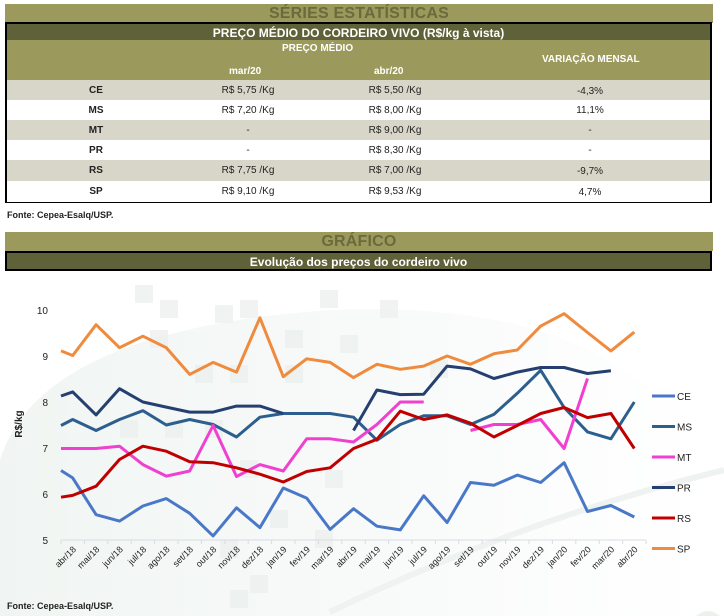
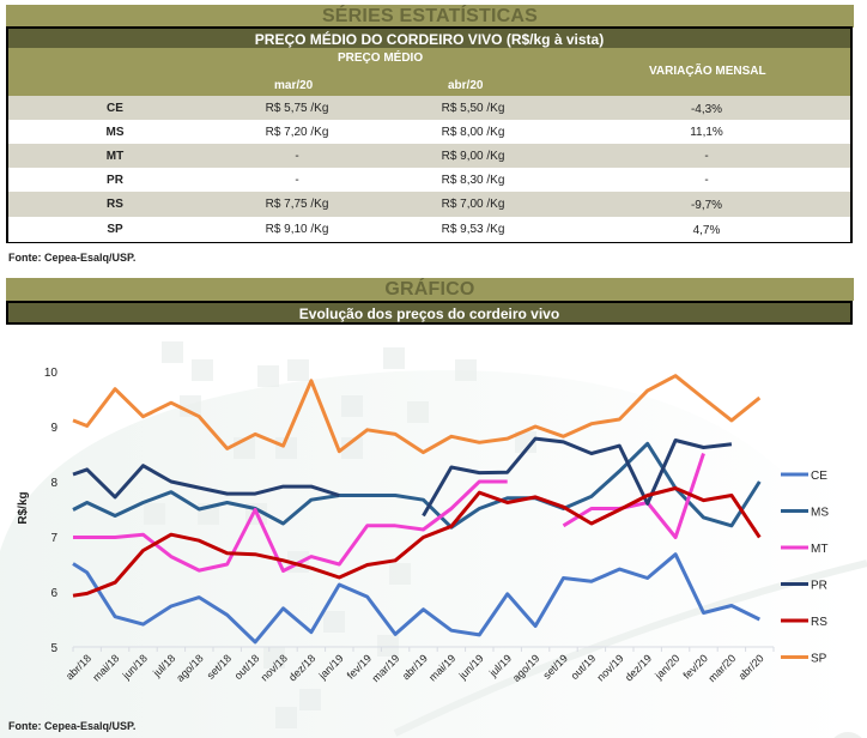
MT/set/19: 7.4 -> 7.2
PR/dez/19: 8.8 -> 7.6
